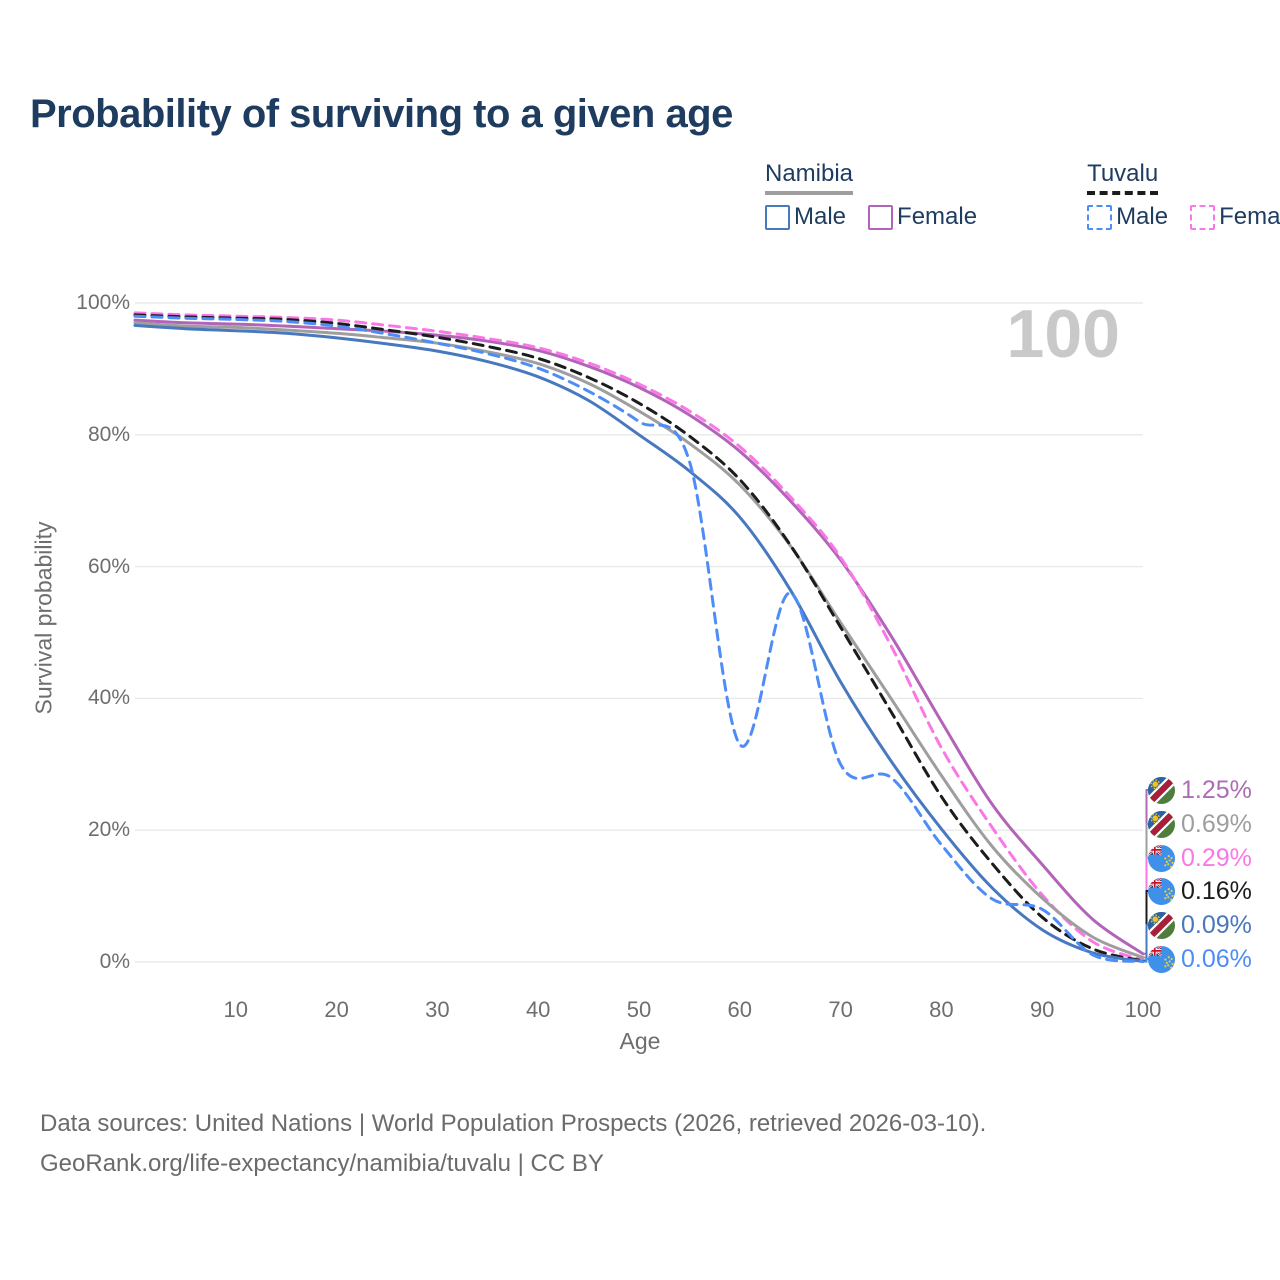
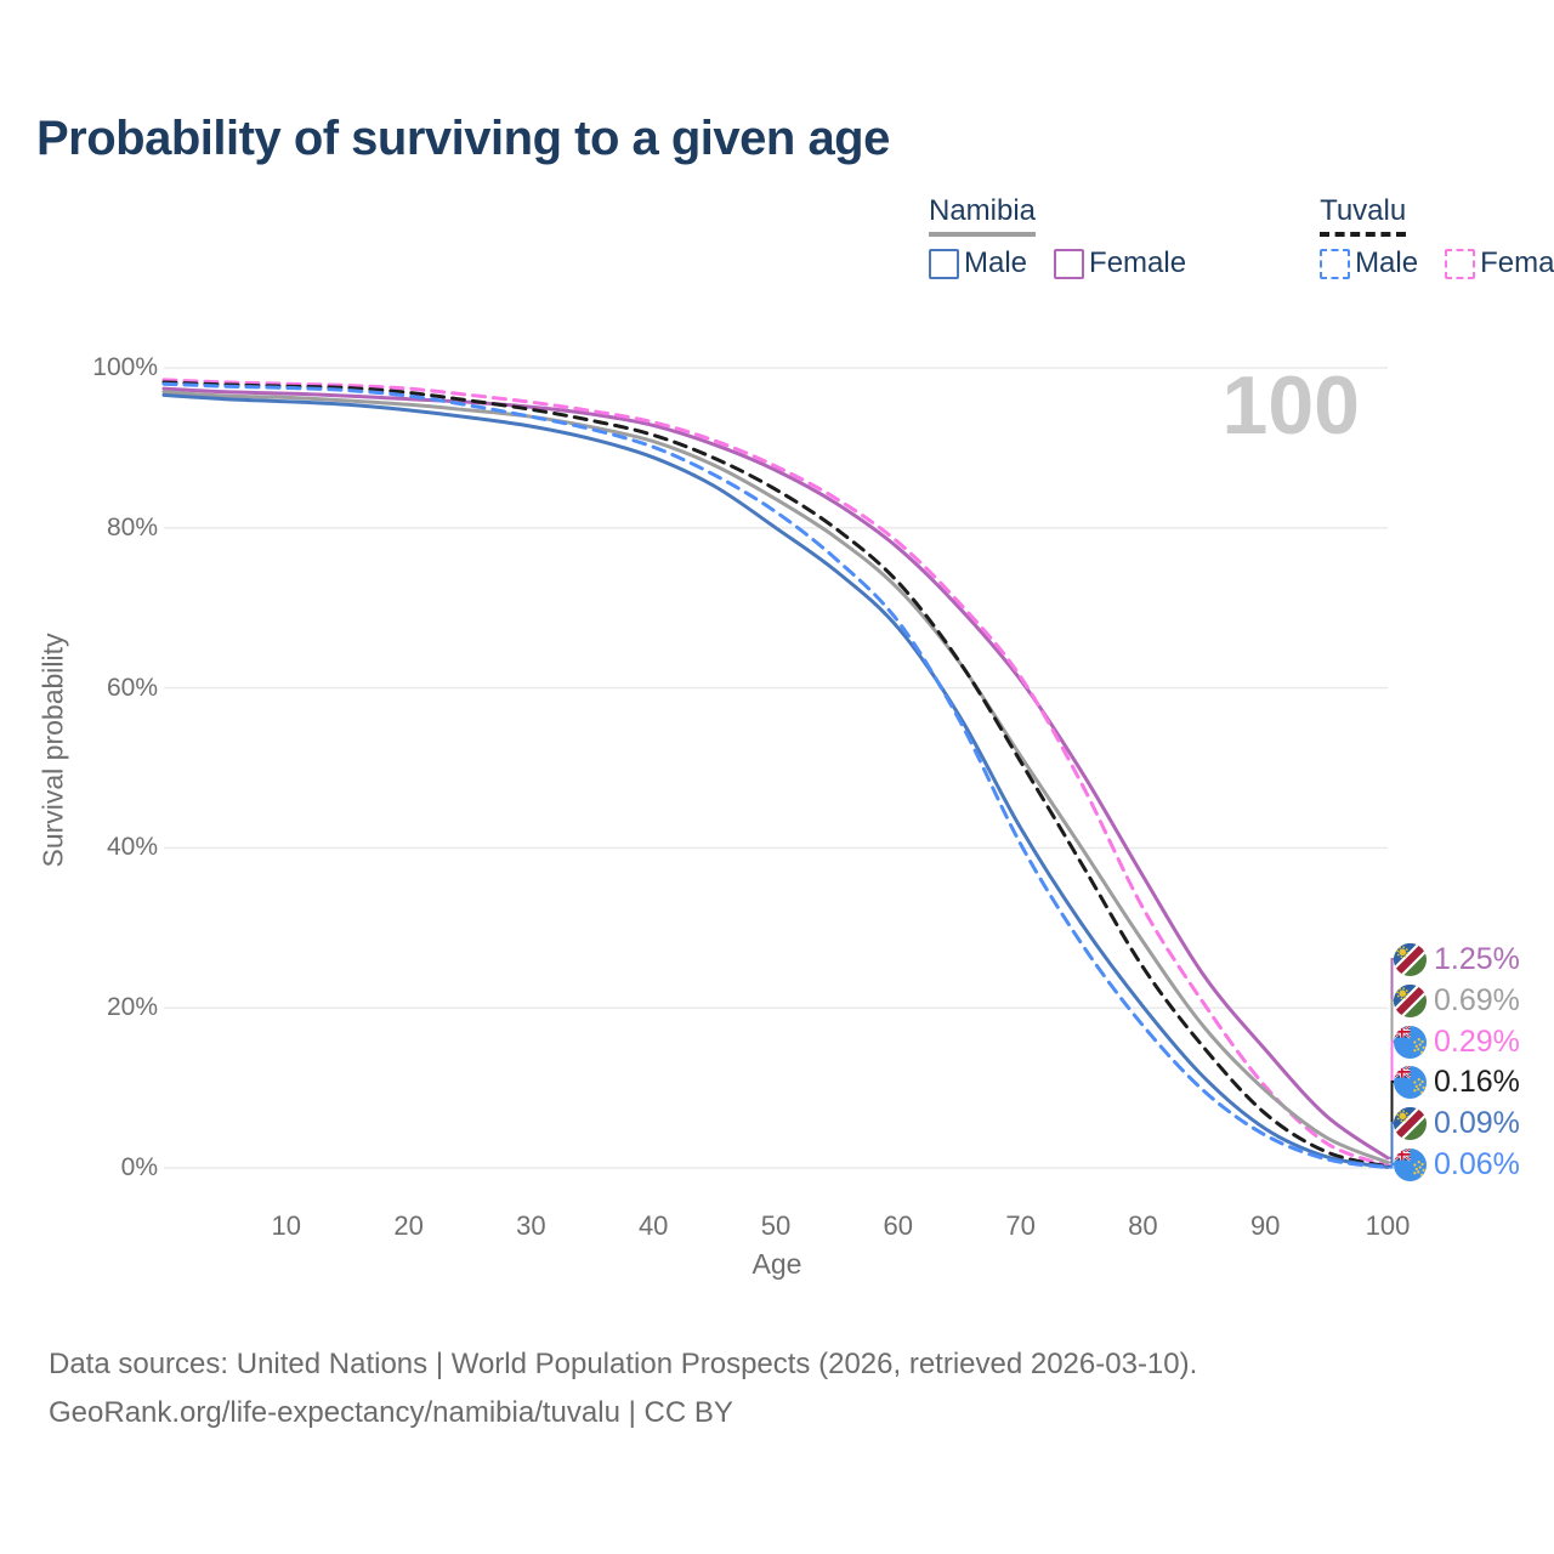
Tuvalu Male/60: 33% -> 68%
Tuvalu Male/70: 30% -> 40%
Tuvalu Male/90: 8% -> 4%
